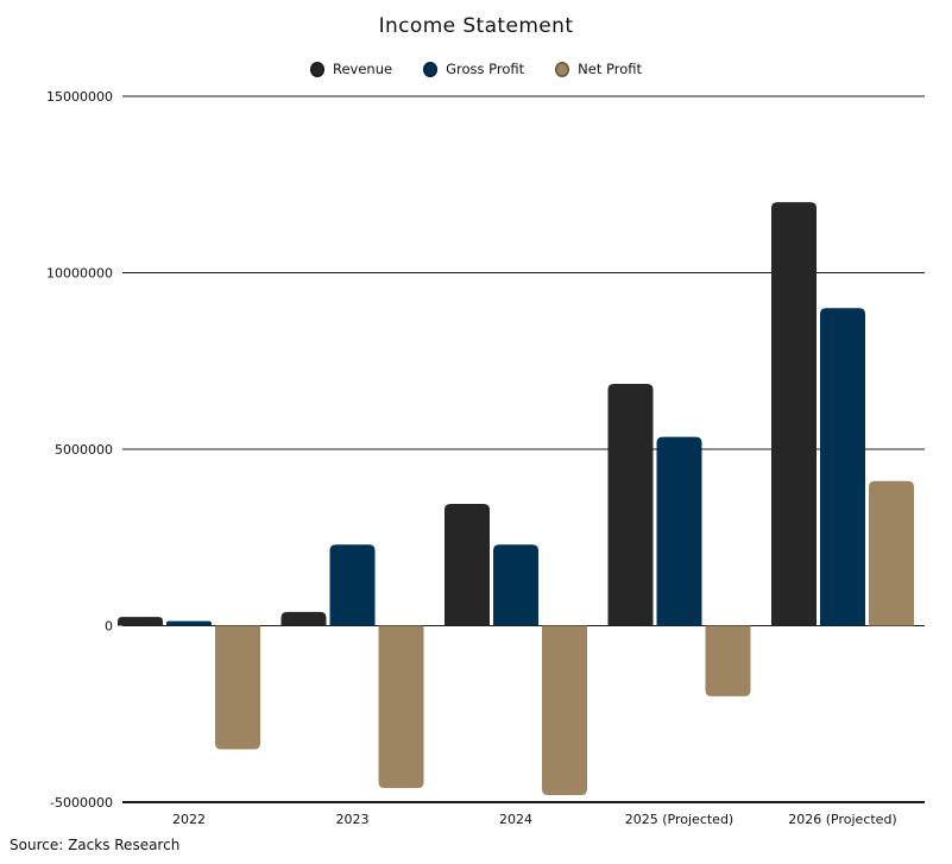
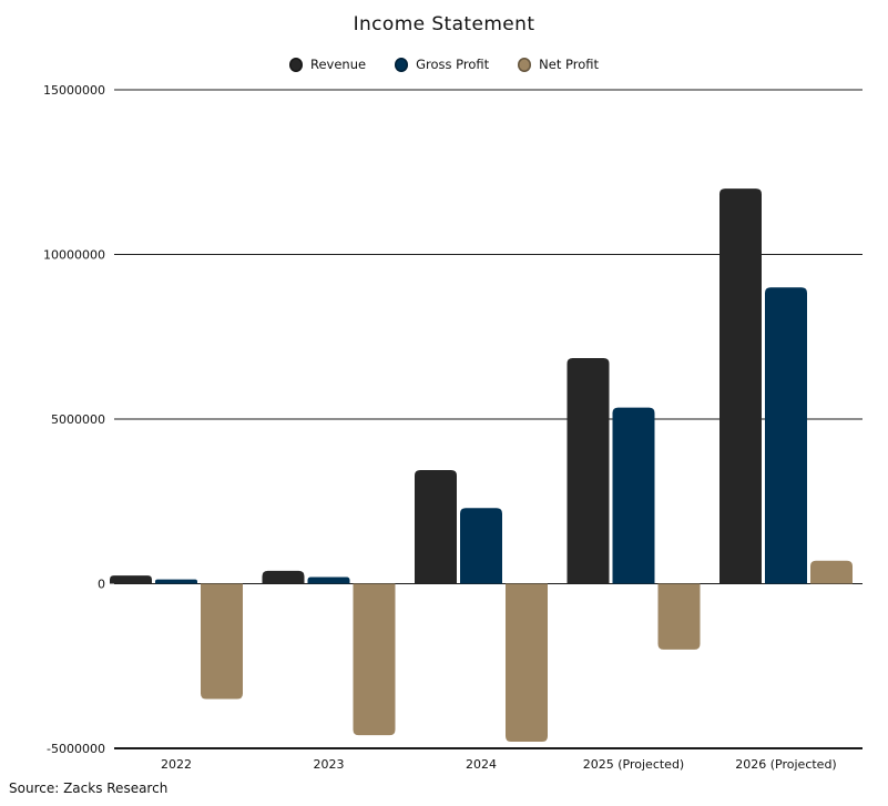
Gross Profit/2023: 2300000 -> 200000
Net Profit/2026 (Projected): 4100000 -> 700000
